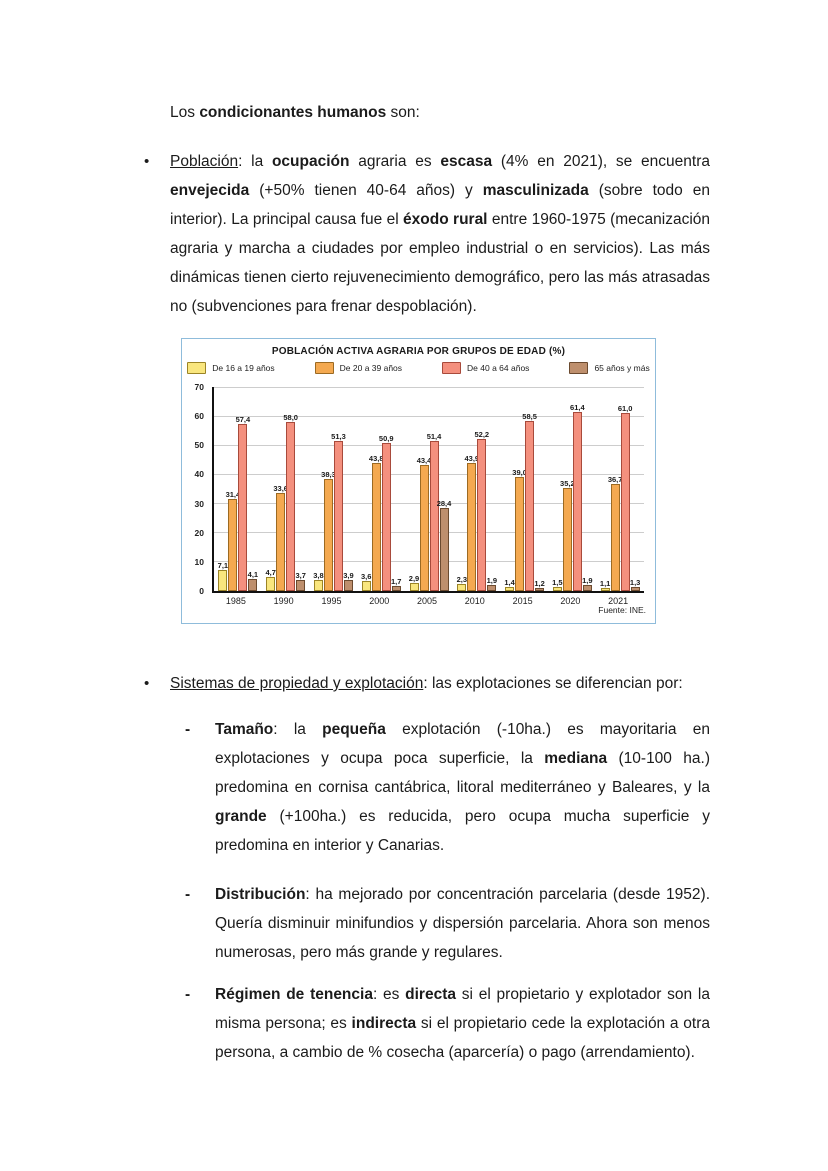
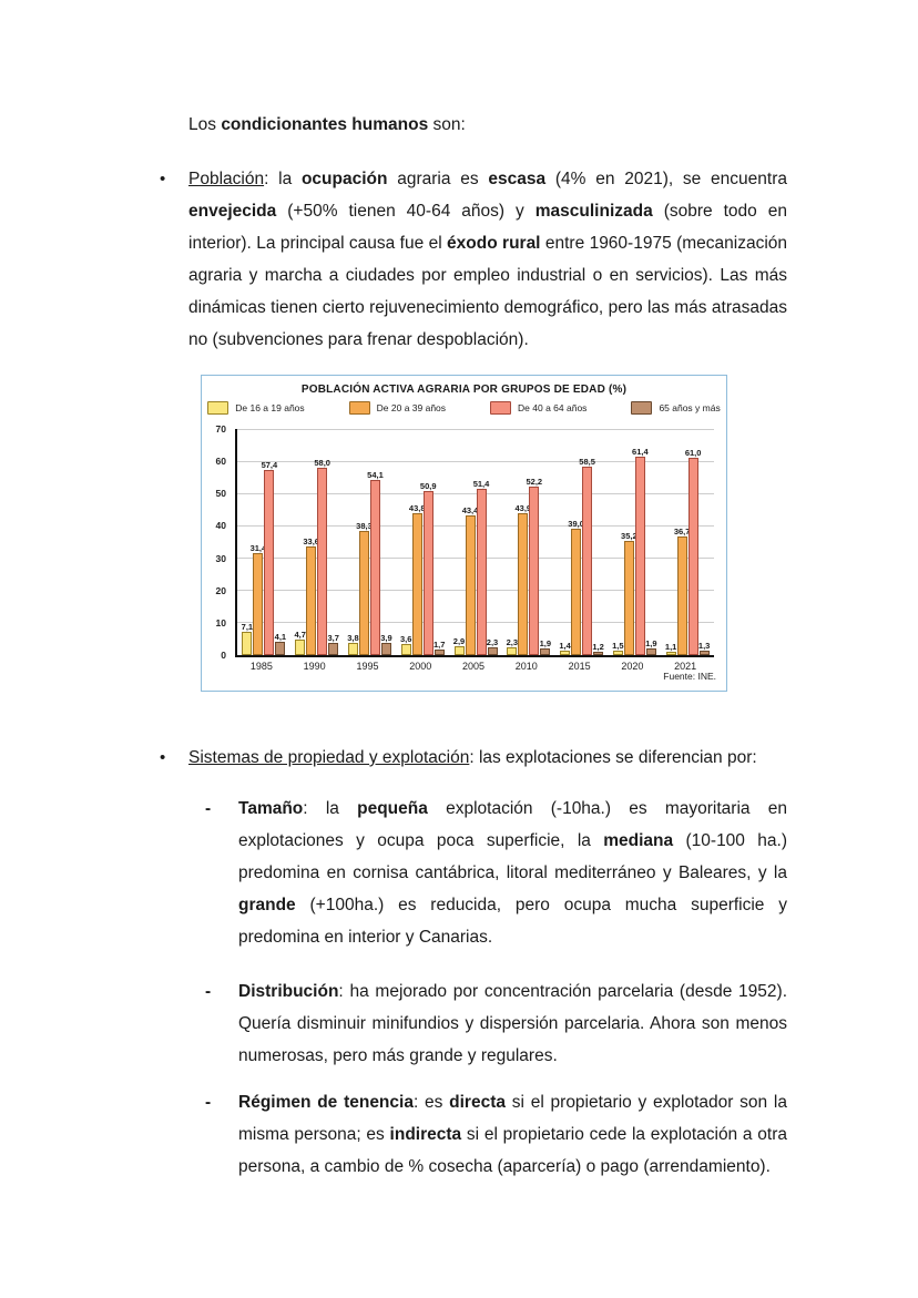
De 40 a 64 años/1995: 51,3 -> 54,1
65 años y más/2005: 28,4 -> 2,3
